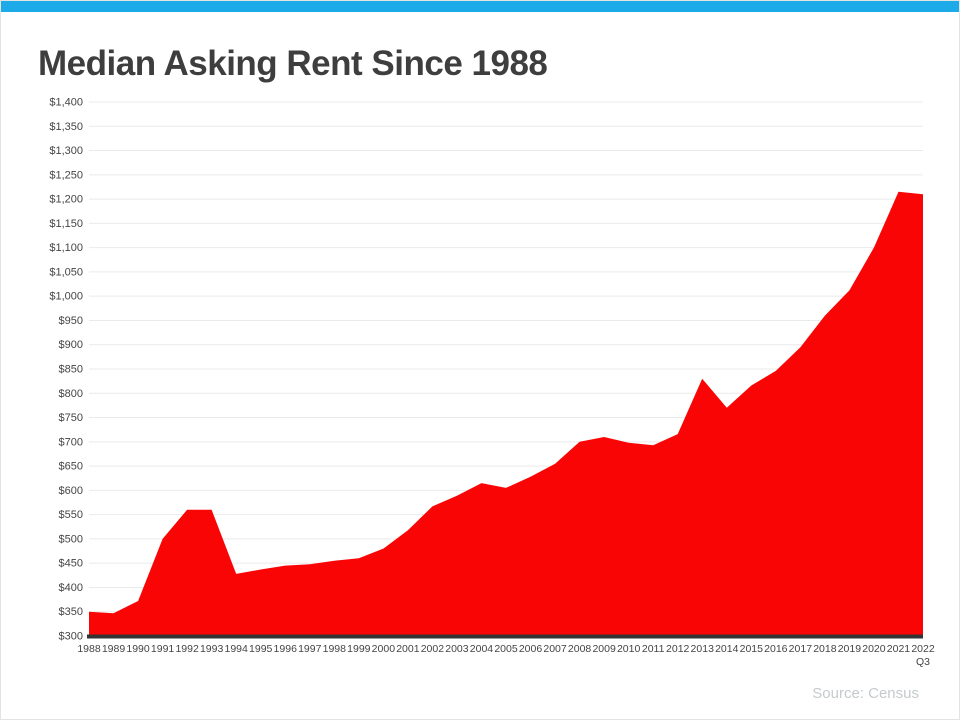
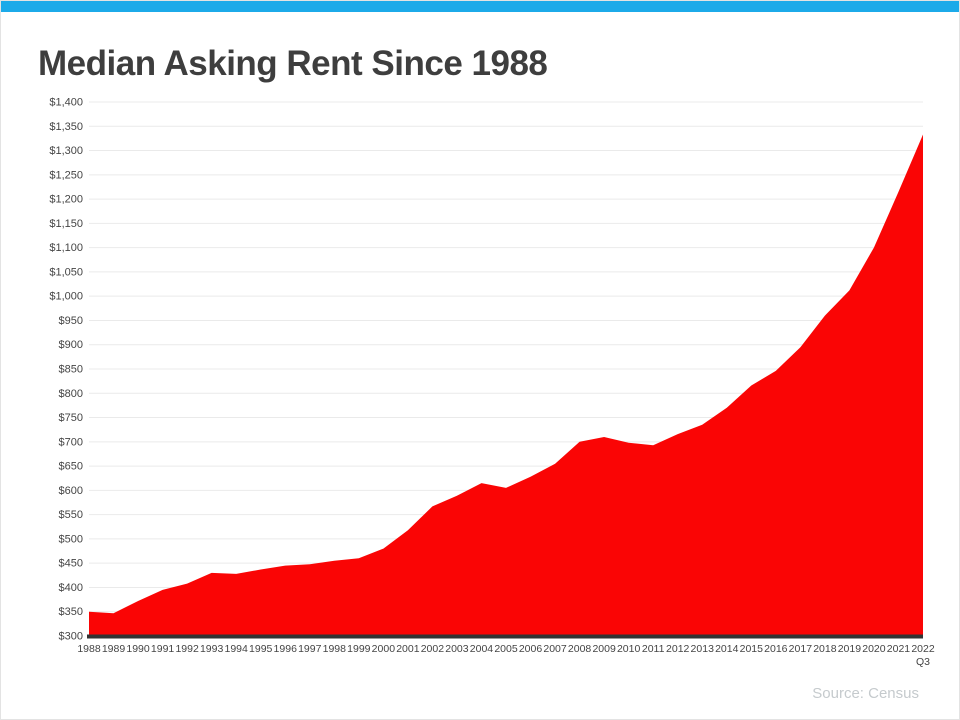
1991: $500 -> $400
1992: $560 -> $410
1993: $560 -> $430
2013: $830 -> $740
2022: $1210 -> $1330
